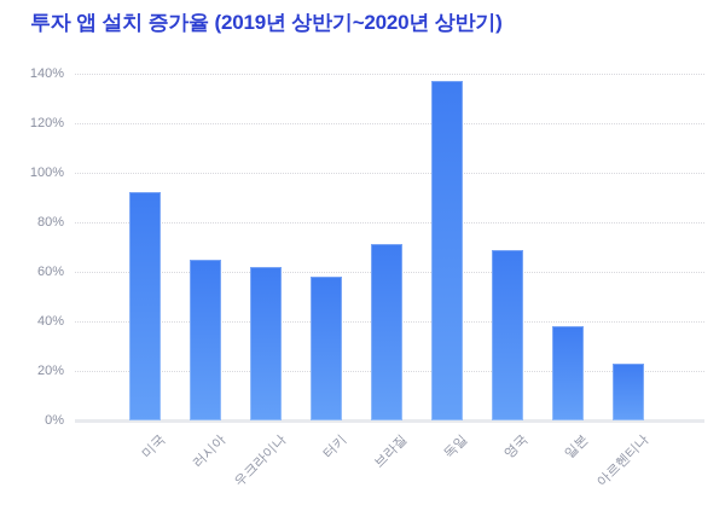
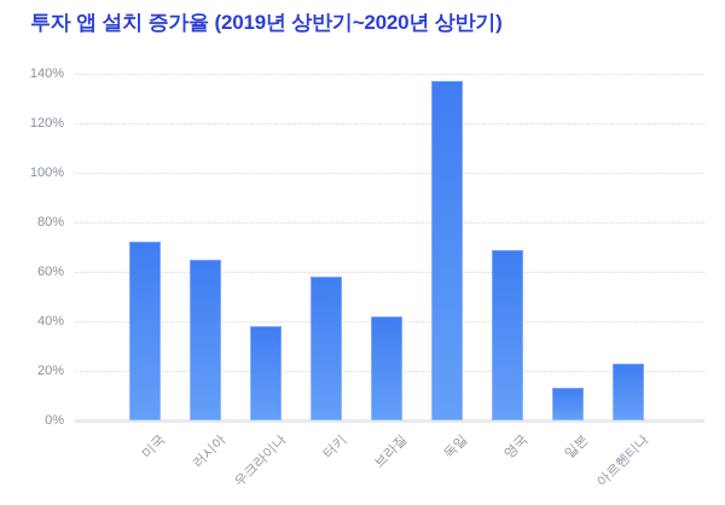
미국: 92% -> 72%
우크라이나: 62% -> 38%
브라질: 71% -> 42%
일본: 38% -> 13%
